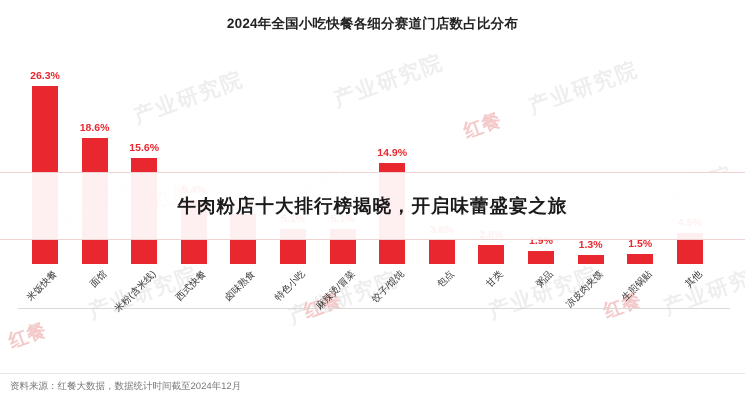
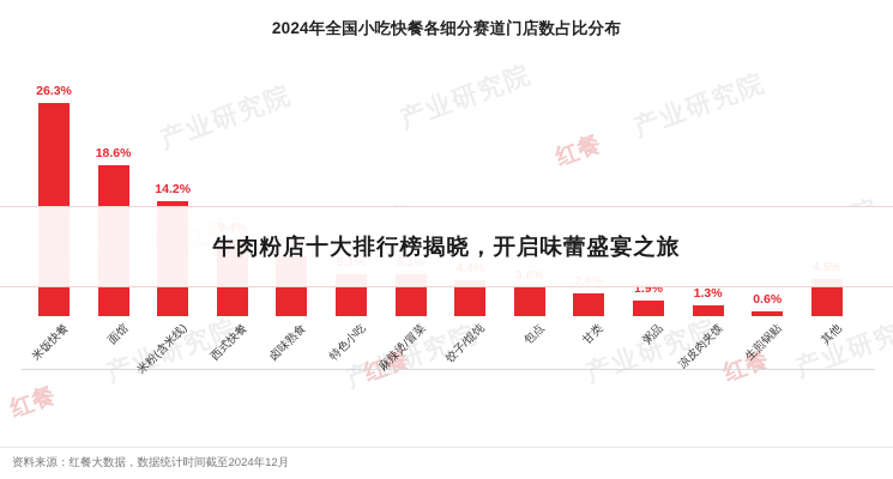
米粉(含米线): 15.6% -> 14.2%
饺子/馄饨: 14.9% -> 4.4%
生煎锅贴: 1.5% -> 0.6%
